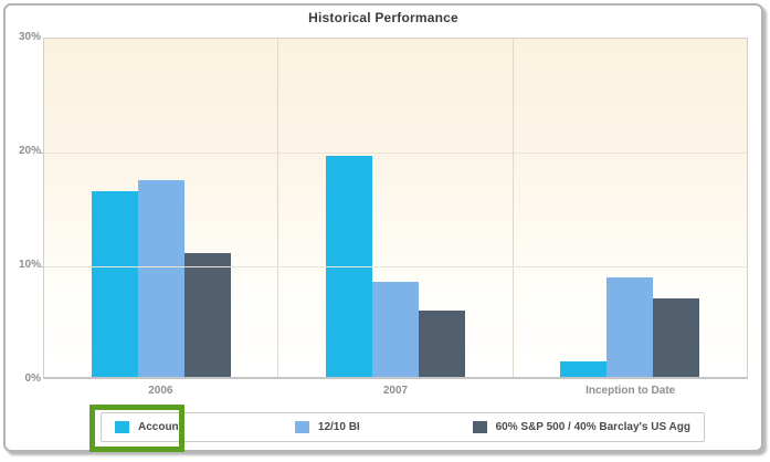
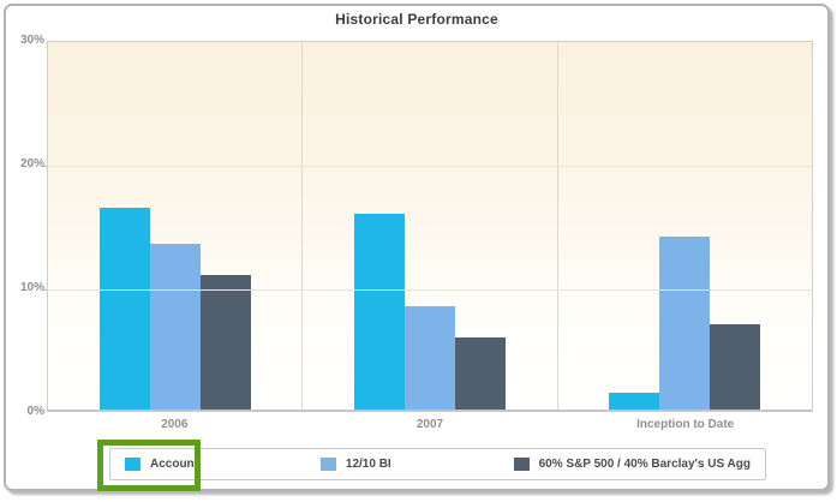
12/10 BI/2006: 17.5% -> 13.5%
Account/2007: 19.6% -> 16.0%
12/10 BI/Inception to Date: 8.8% -> 14.1%
